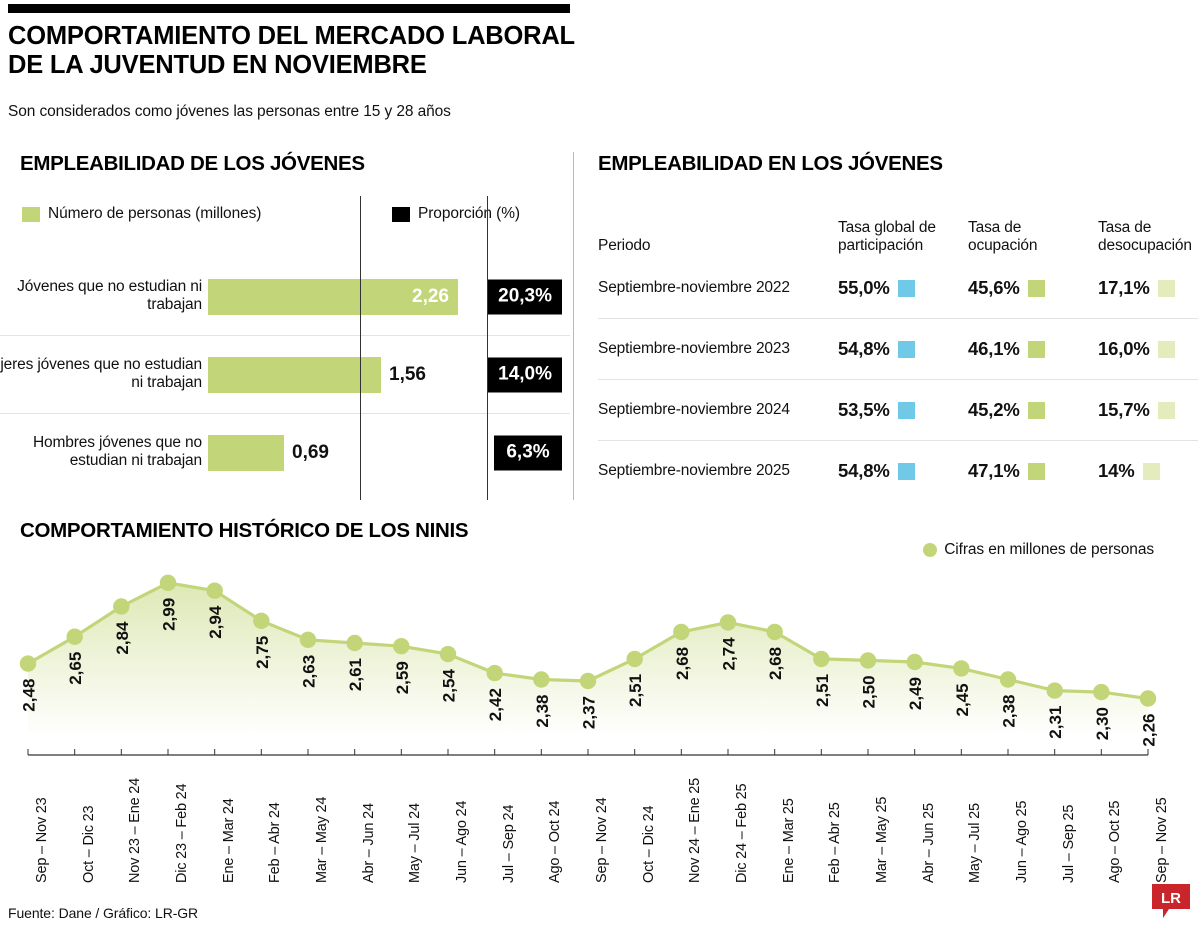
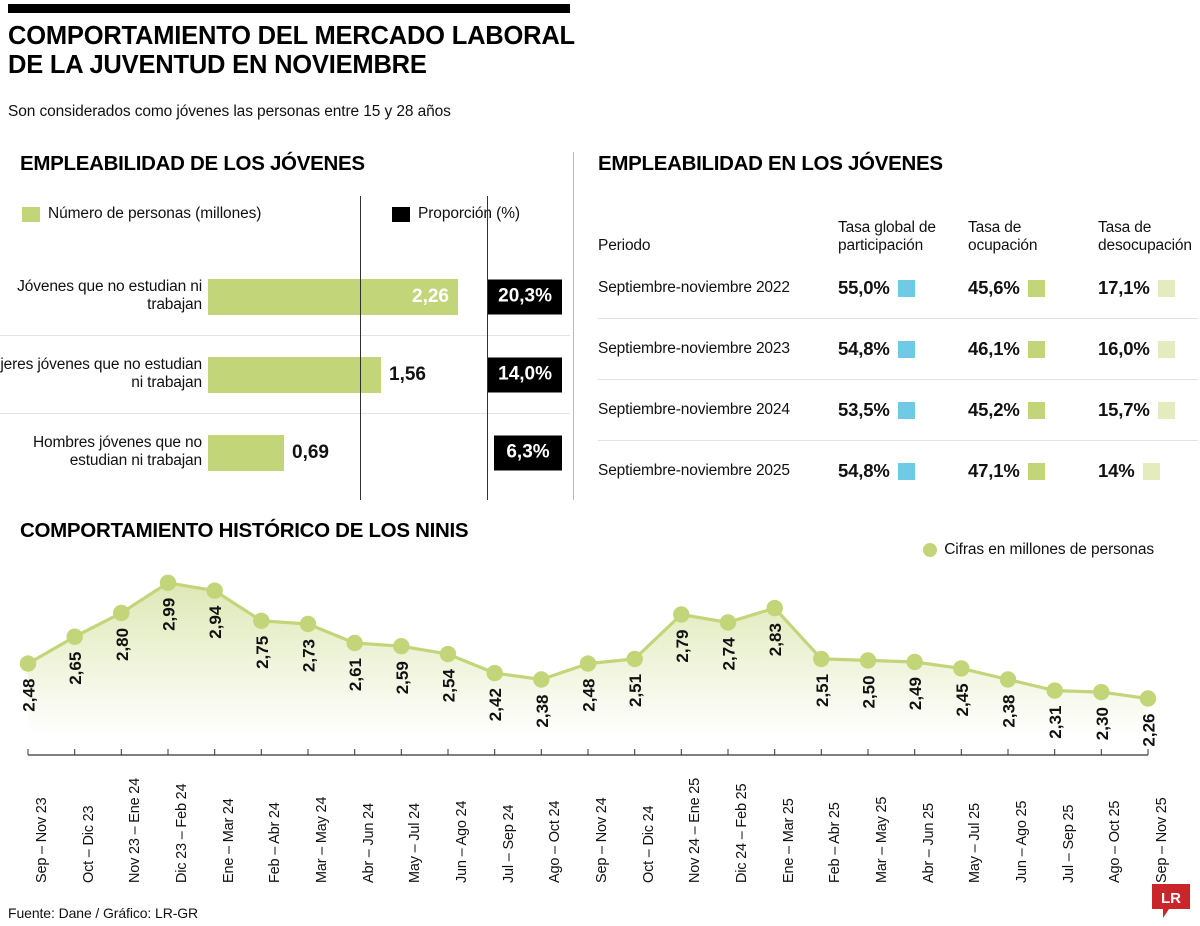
Nov 23 – Ene 24: 2,84 -> 2,80
Mar – May 24: 2,63 -> 2,73
Sep – Nov 24: 2,37 -> 2,48
Nov 24 – Ene 25: 2,68 -> 2,79
Ene – Mar 25: 2,68 -> 2,83
